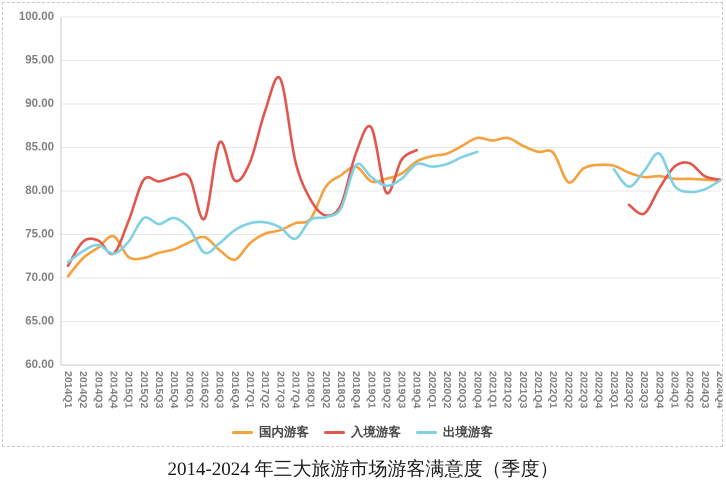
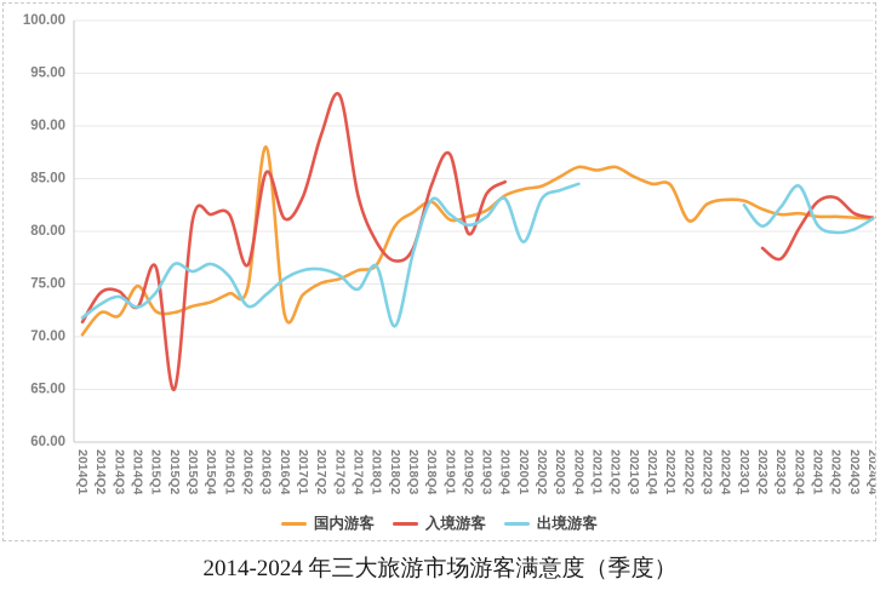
国内游客/2014Q3: 74 -> 72
入境游客/2015Q2: 81 -> 65
国内游客/2016Q3: 73 -> 88
出境游客/2018Q2: 77 -> 71
出境游客/2020Q1: 83 -> 79
